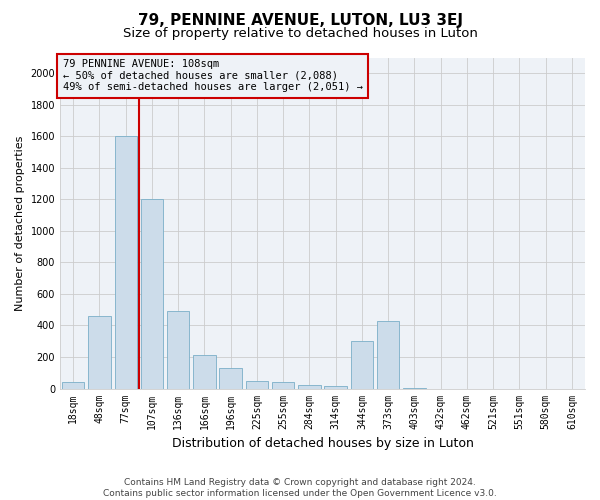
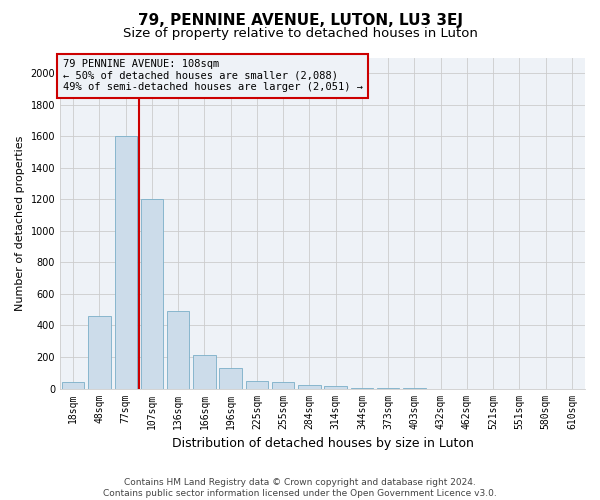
344sqm: 300 -> 0
373sqm: 430 -> 0
